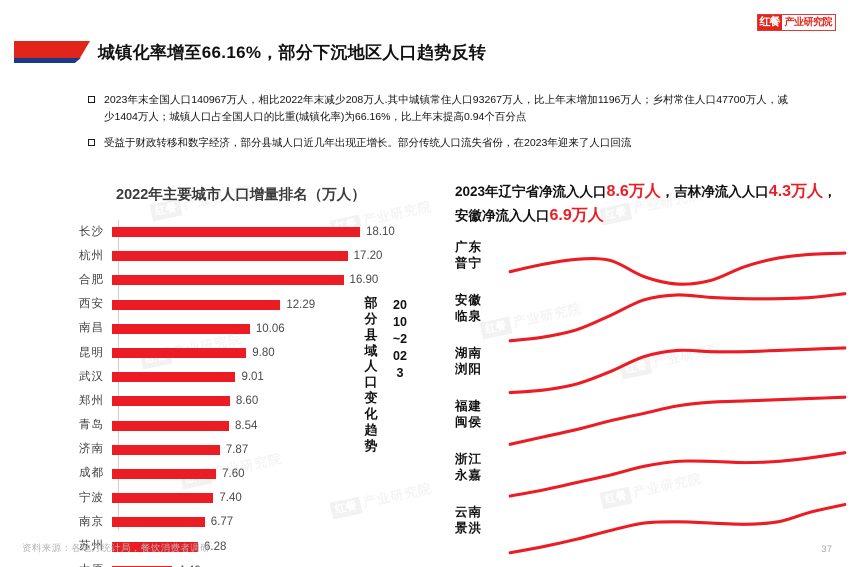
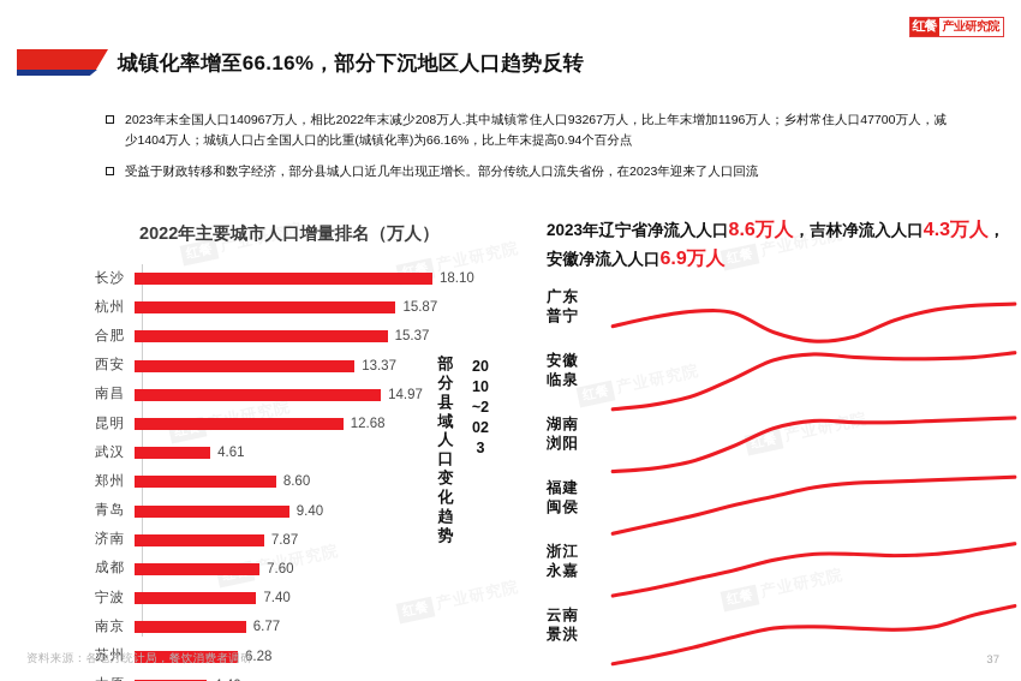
2022年主要城市人口增量排名（万人）/杭州: 17.20 -> 15.87
2022年主要城市人口增量排名（万人）/合肥: 16.90 -> 15.37
2022年主要城市人口增量排名（万人）/西安: 12.29 -> 13.37
2022年主要城市人口增量排名（万人）/南昌: 10.06 -> 14.97
2022年主要城市人口增量排名（万人）/昆明: 9.80 -> 12.68
2022年主要城市人口增量排名（万人）/武汉: 9.01 -> 4.61
2022年主要城市人口增量排名（万人）/青岛: 8.54 -> 9.40
